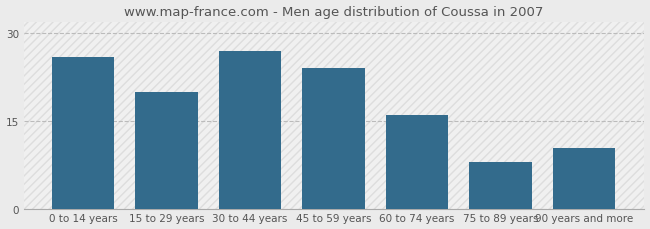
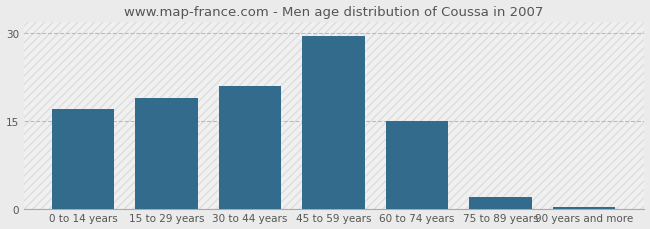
0 to 14 years: 26.0 -> 17.0
15 to 29 years: 20.0 -> 19.0
30 to 44 years: 27.0 -> 21.0
45 to 59 years: 24.0 -> 29.5
60 to 74 years: 16.0 -> 15.0
75 to 89 years: 8.0 -> 2.0
90 years and more: 10.4 -> 0.2
